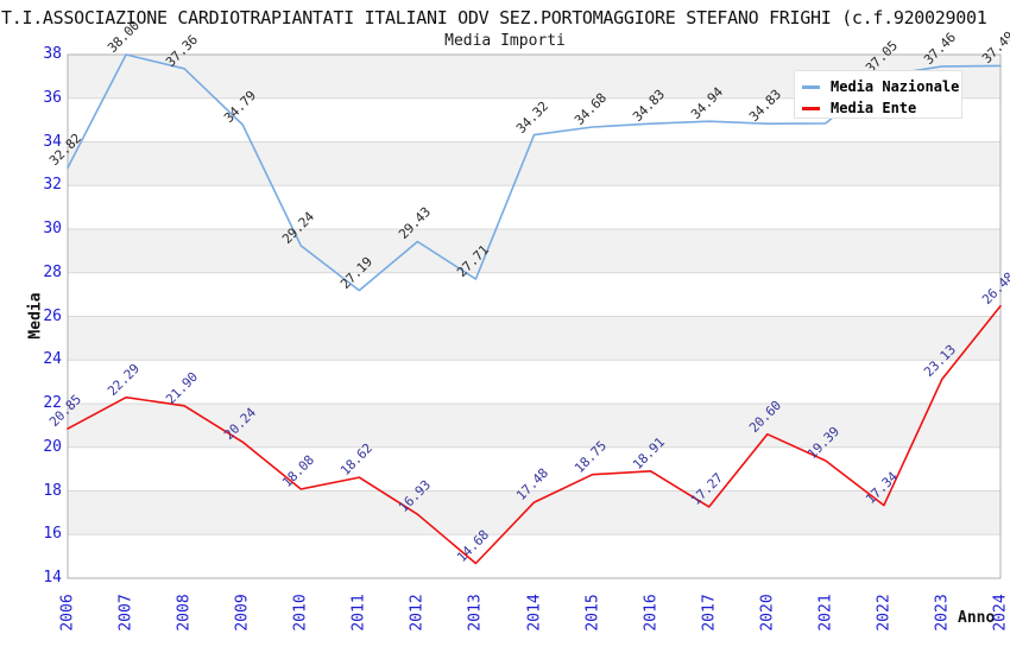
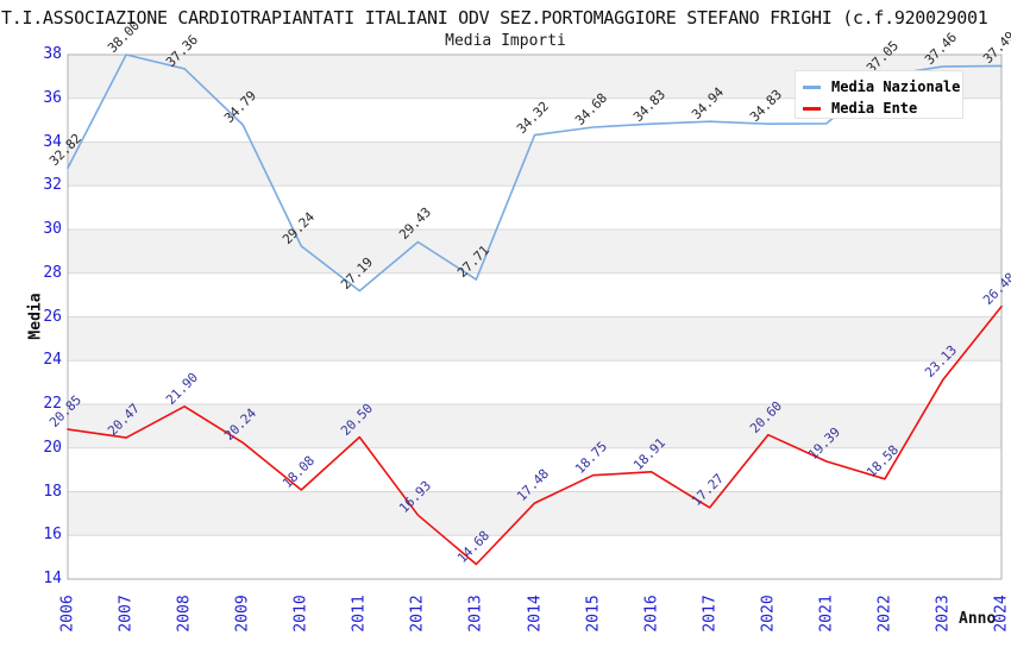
Media Ente/2007: 22.29 -> 20.47
Media Ente/2011: 18.62 -> 20.50
Media Ente/2022: 17.34 -> 18.58
